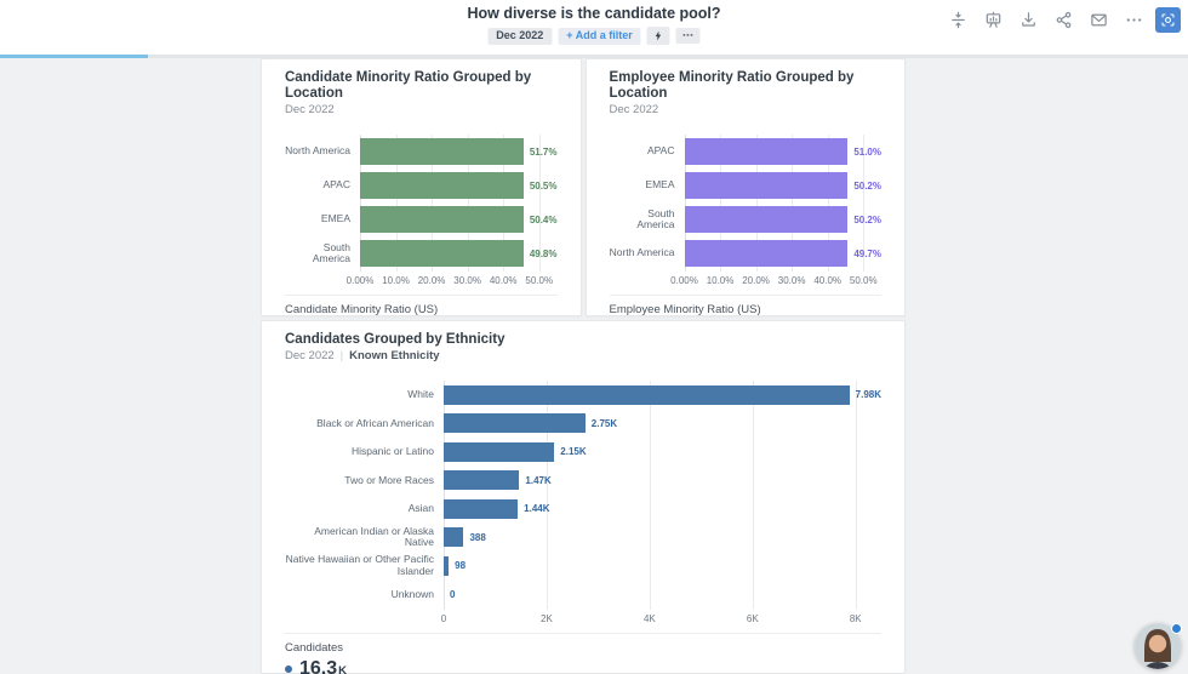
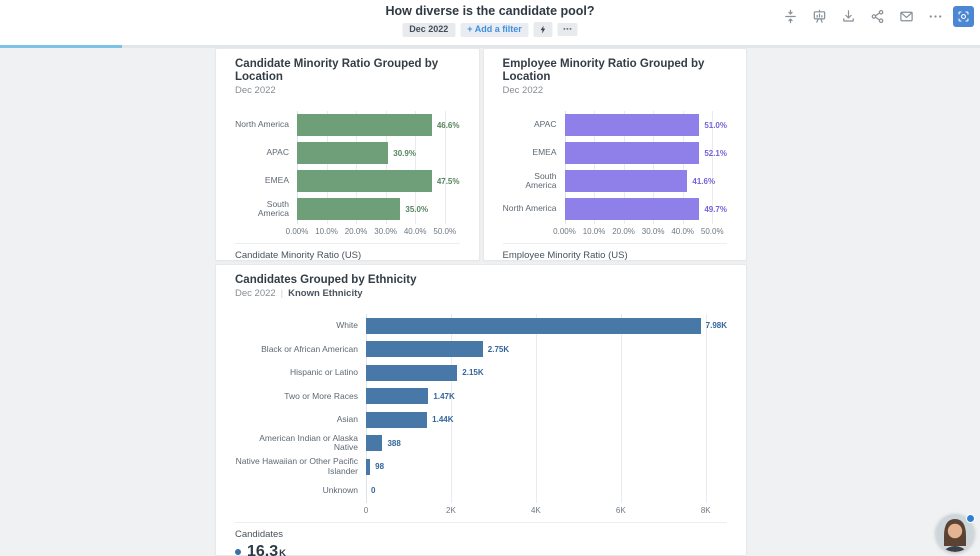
Candidate Minority Ratio Grouped by Location/North America: 51.7% -> 46.6%
Candidate Minority Ratio Grouped by Location/APAC: 50.5% -> 30.9%
Candidate Minority Ratio Grouped by Location/EMEA: 50.4% -> 47.5%
Candidate Minority Ratio Grouped by Location/South America: 49.8% -> 35.0%
Employee Minority Ratio Grouped by Location/EMEA: 50.2% -> 52.1%
Employee Minority Ratio Grouped by Location/South America: 50.2% -> 41.6%
